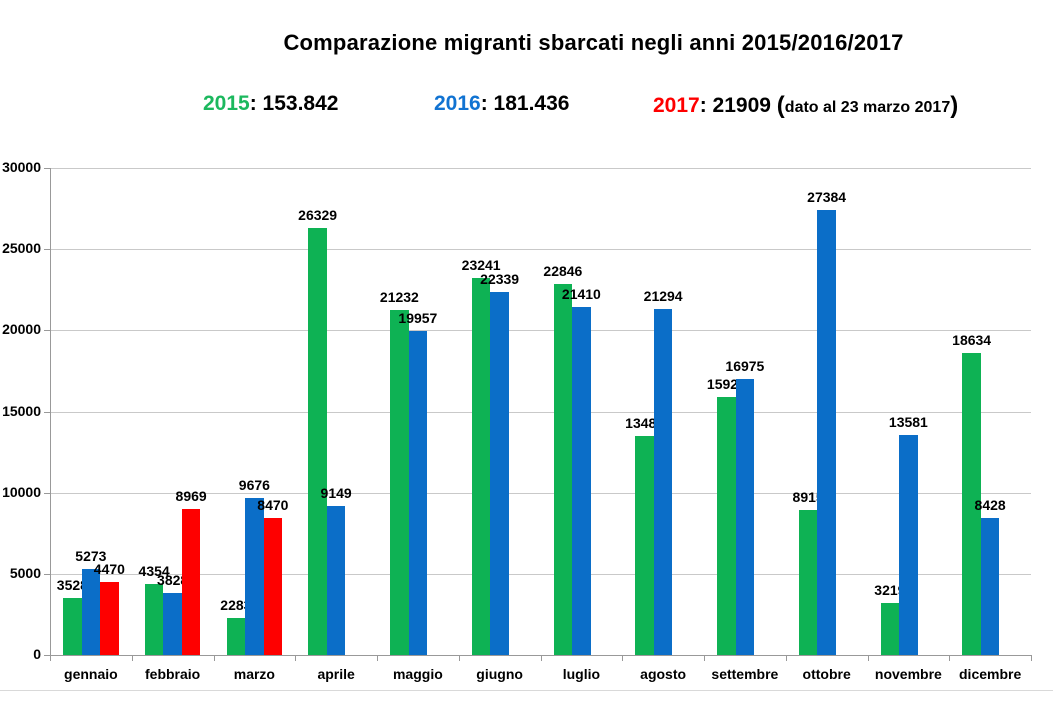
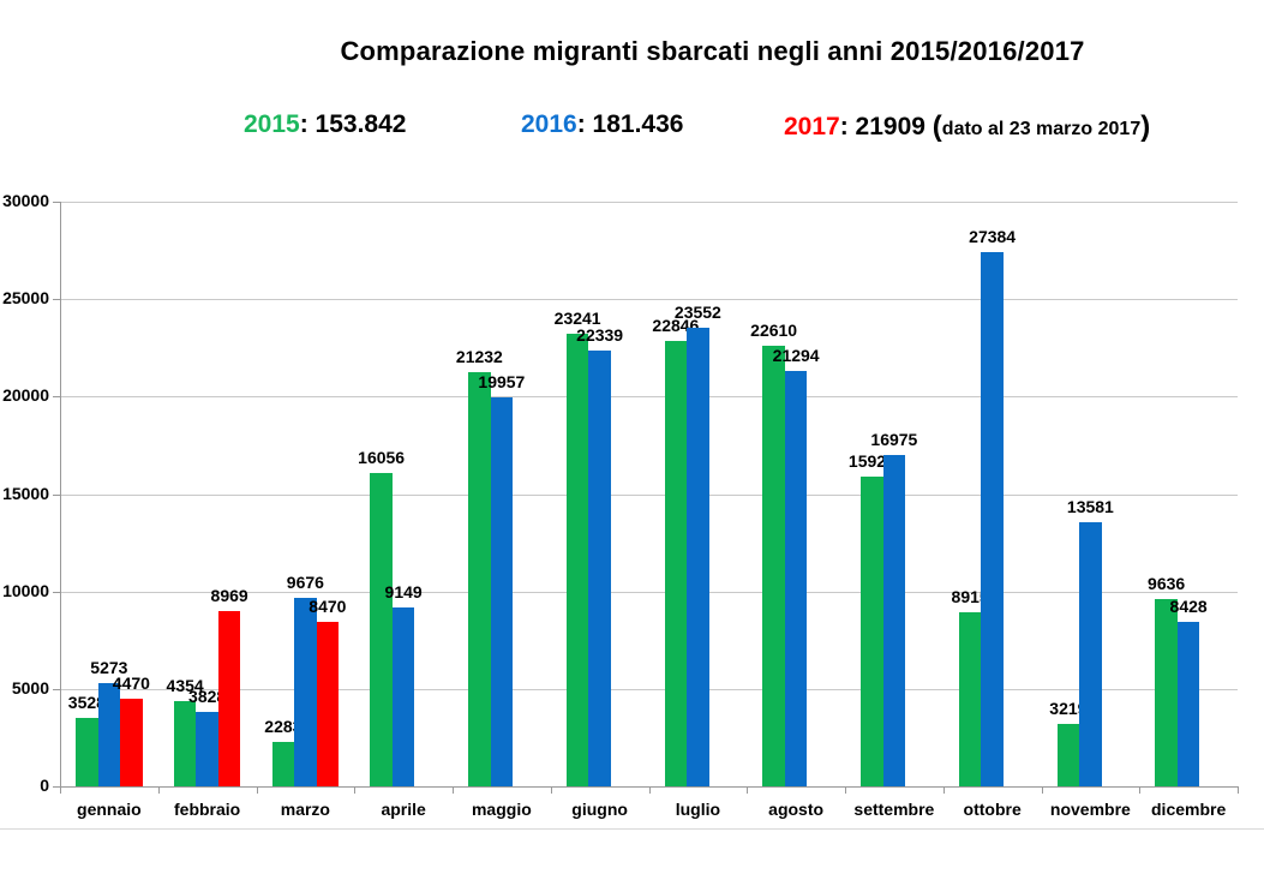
2015/aprile: 26329 -> 16056
2016/luglio: 21410 -> 23552
2015/agosto: 13486 -> 22610
2015/dicembre: 18634 -> 9636
